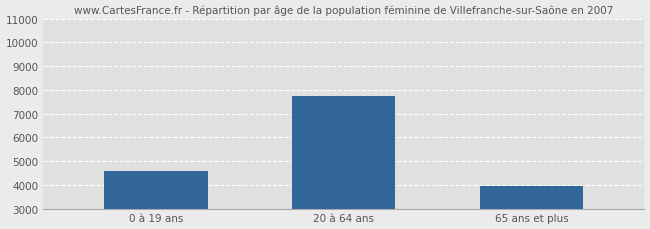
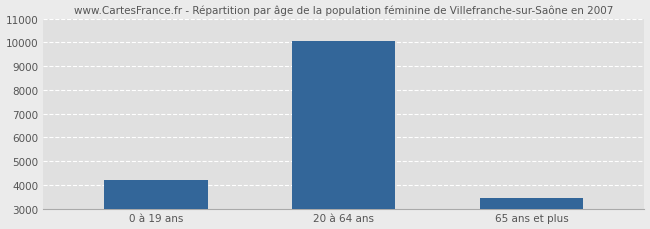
0 à 19 ans: 4600 -> 4200
20 à 64 ans: 7750 -> 10050
65 ans et plus: 3950 -> 3450
